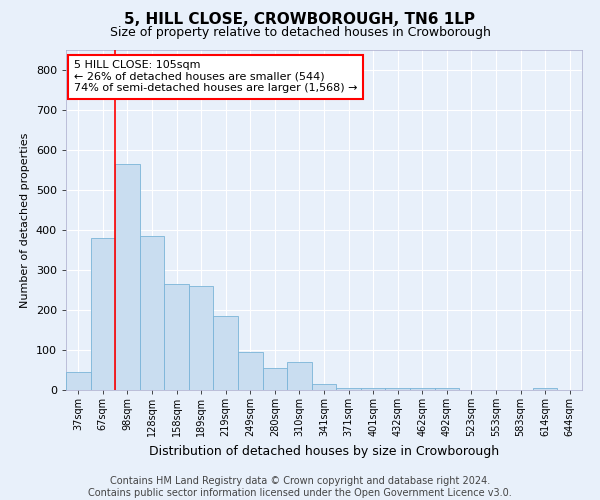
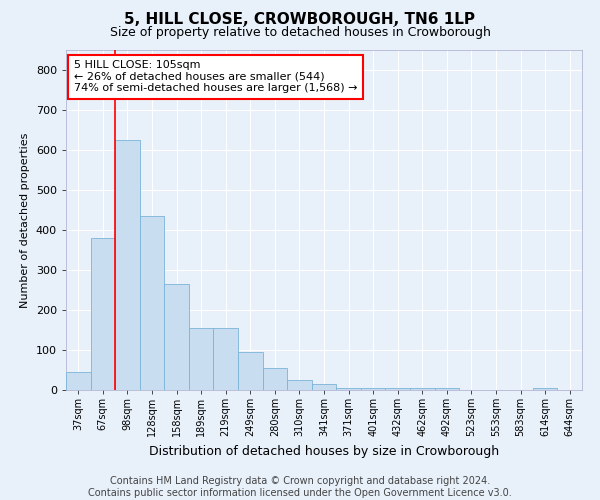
98sqm: 565 -> 625
128sqm: 385 -> 435
189sqm: 260 -> 155
219sqm: 185 -> 155
310sqm: 70 -> 25
